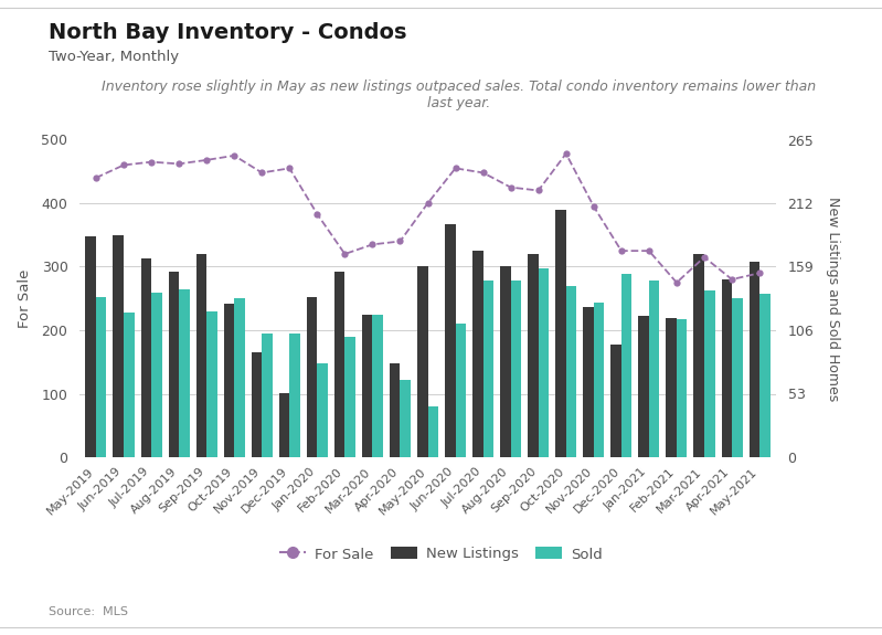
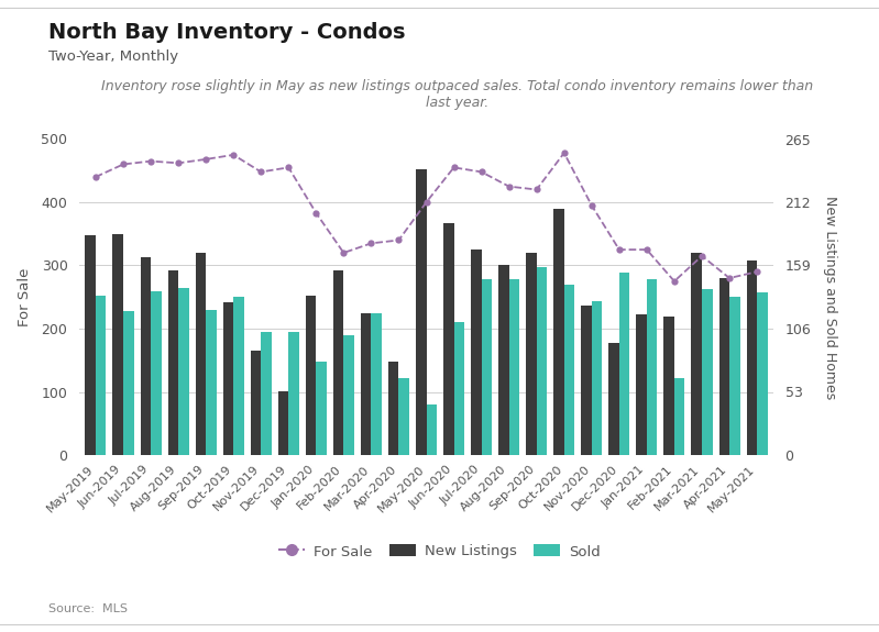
New Listings/May-2020: 300 -> 452
Sold/Feb-2021: 218 -> 122
